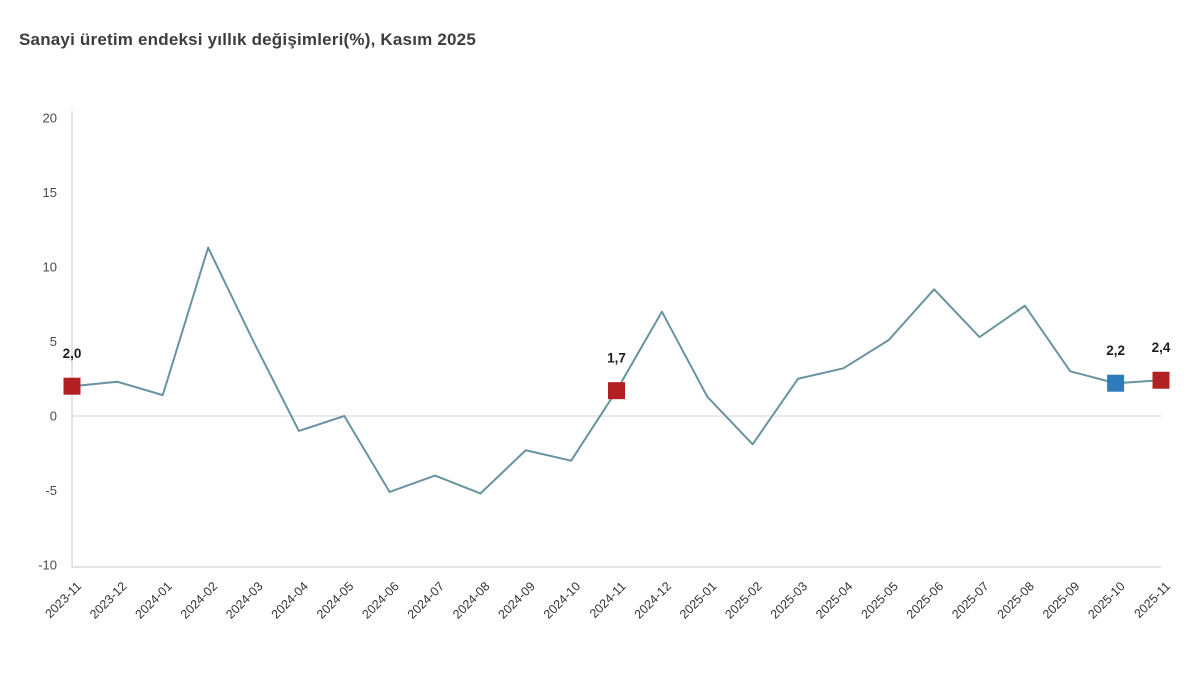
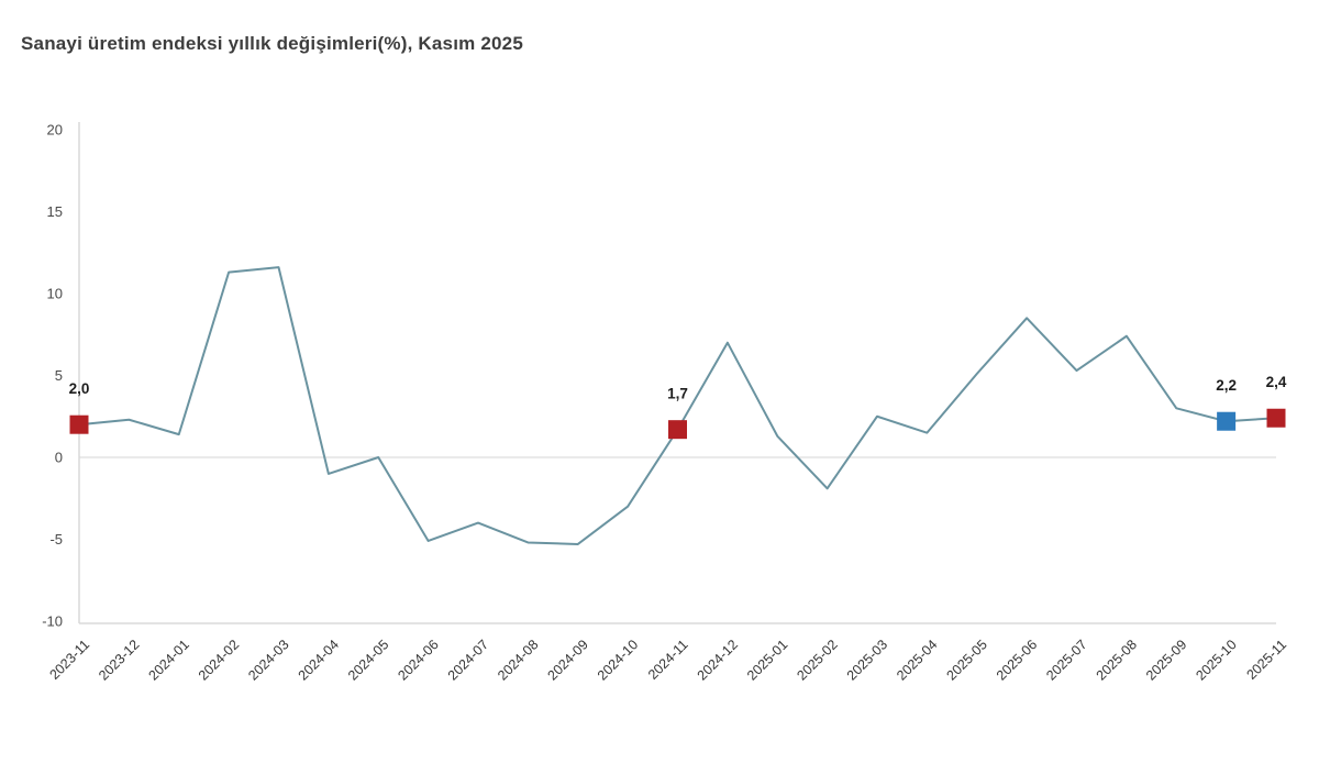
2024-03: 5.0 -> 11.6
2024-09: -2.3 -> -5.3
2025-04: 3.2 -> 1.5
